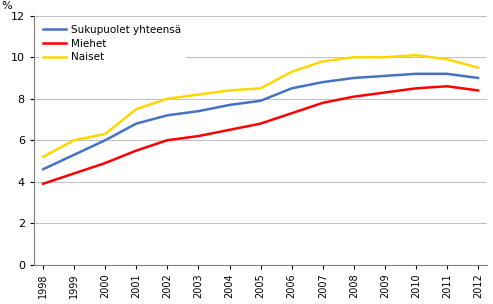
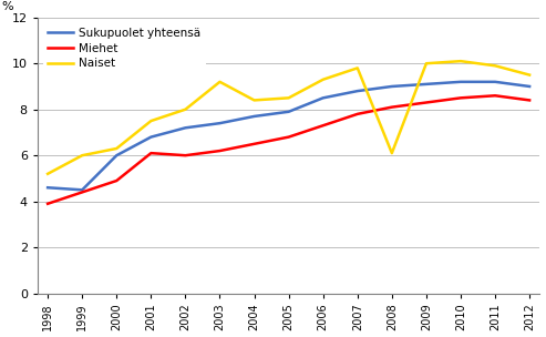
Sukupuolet yhteensä/1999: 5.3 -> 4.5
Miehet/2001: 5.5 -> 6.1
Naiset/2003: 8.2 -> 9.2
Naiset/2008: 10.0 -> 6.1
